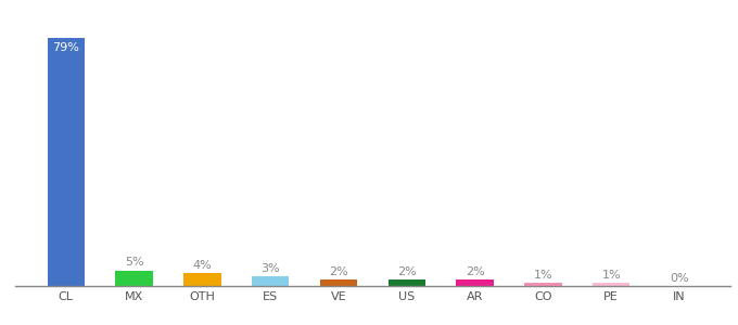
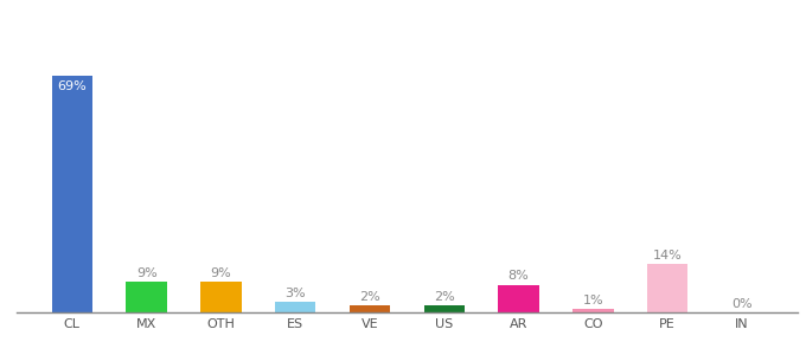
CL: 79% -> 69%
MX: 5% -> 9%
OTH: 4% -> 9%
AR: 2% -> 8%
PE: 1% -> 14%
